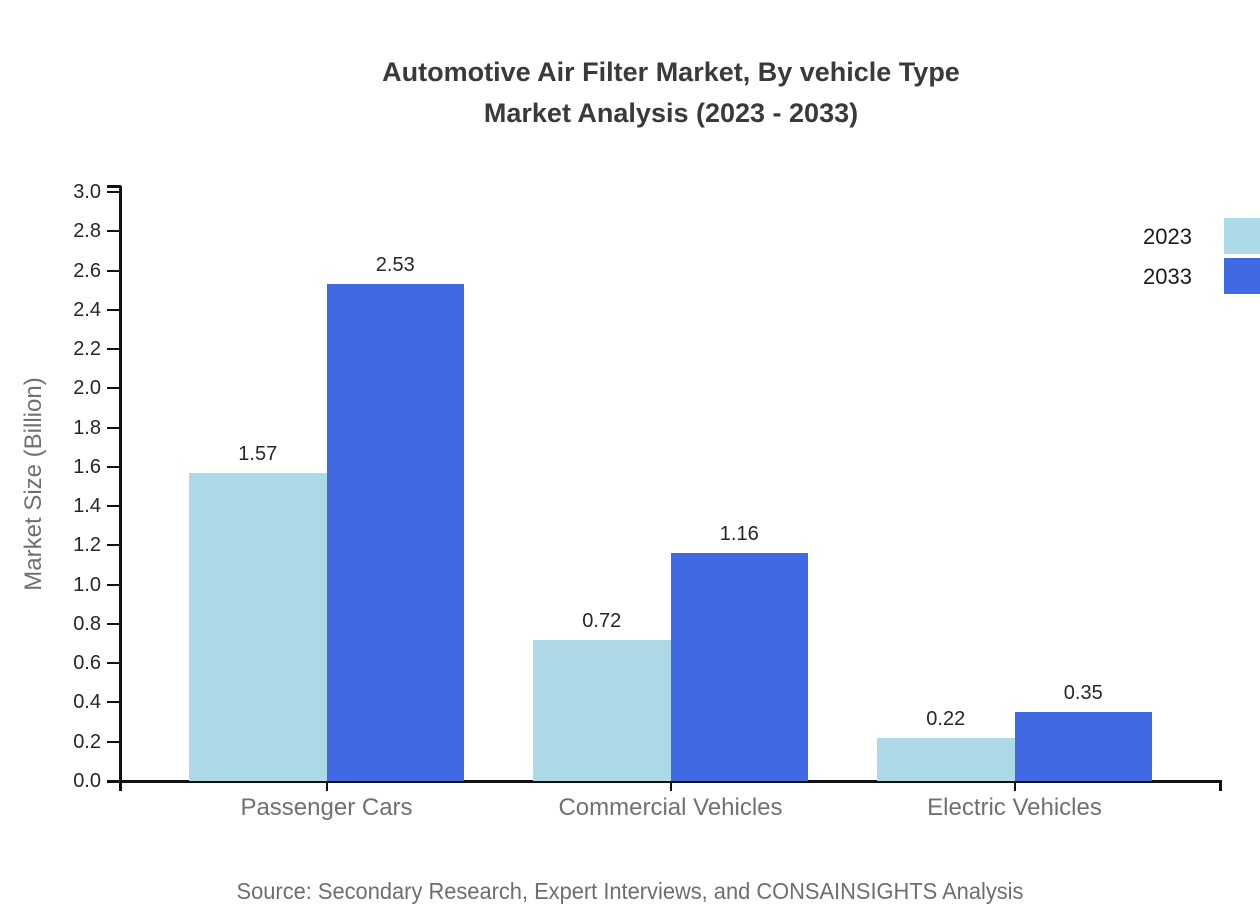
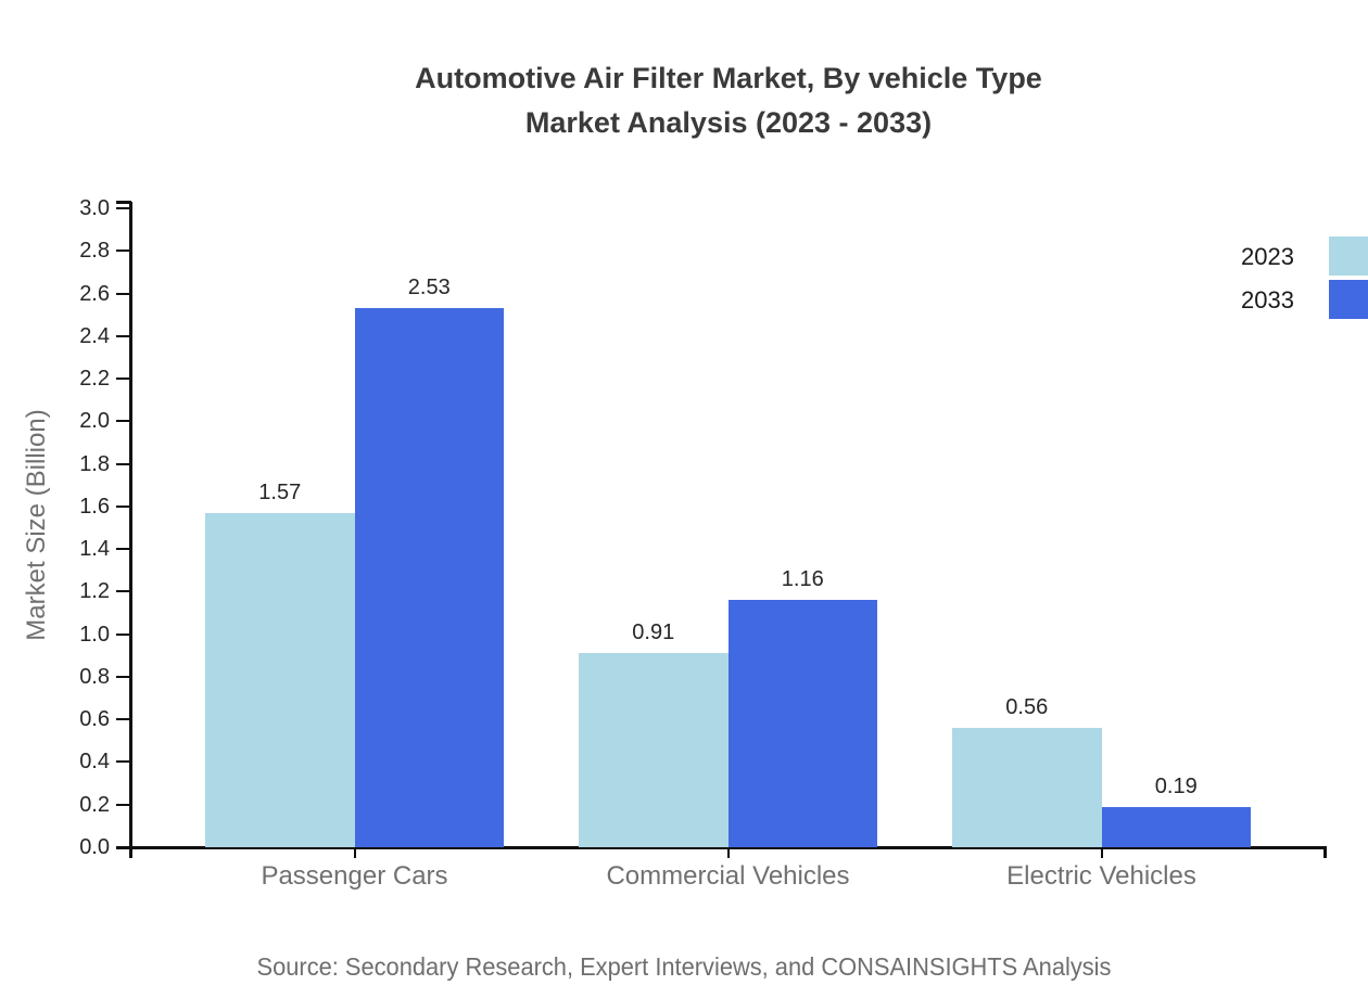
2023/Commercial Vehicles: 0.72 -> 0.91
2023/Electric Vehicles: 0.22 -> 0.56
2033/Electric Vehicles: 0.35 -> 0.19
